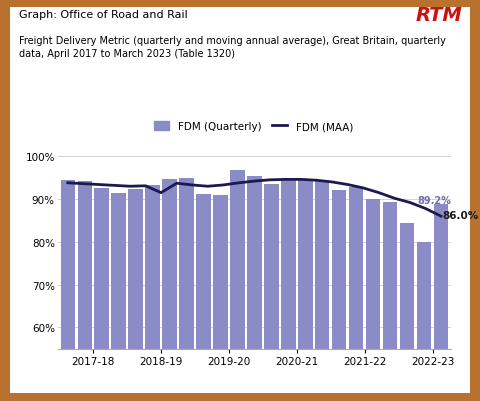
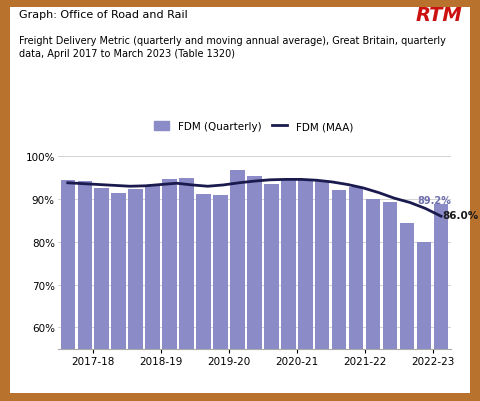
FDM (MAA)/2018-19: 91.5% -> 93.4%
